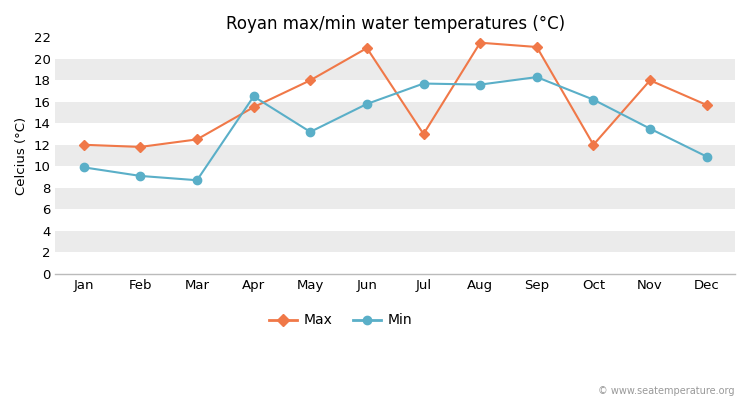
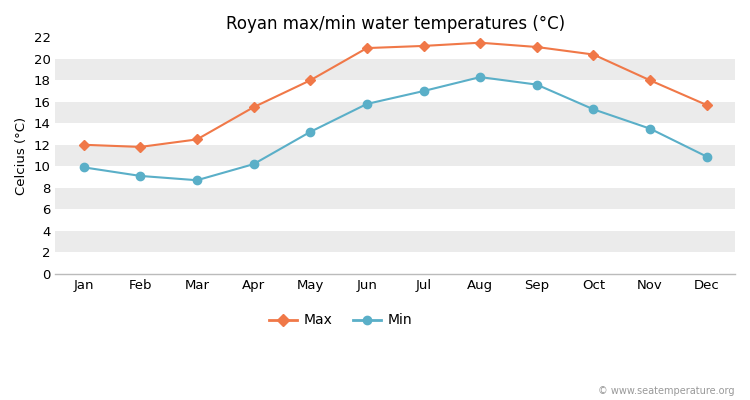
Min/Apr: 16.5 -> 10.2
Max/Jul: 13.0 -> 21.2
Min/Jul: 17.7 -> 17.0
Min/Aug: 17.6 -> 18.3
Min/Sep: 18.3 -> 17.6
Max/Oct: 12.0 -> 20.4
Min/Oct: 16.2 -> 15.3
